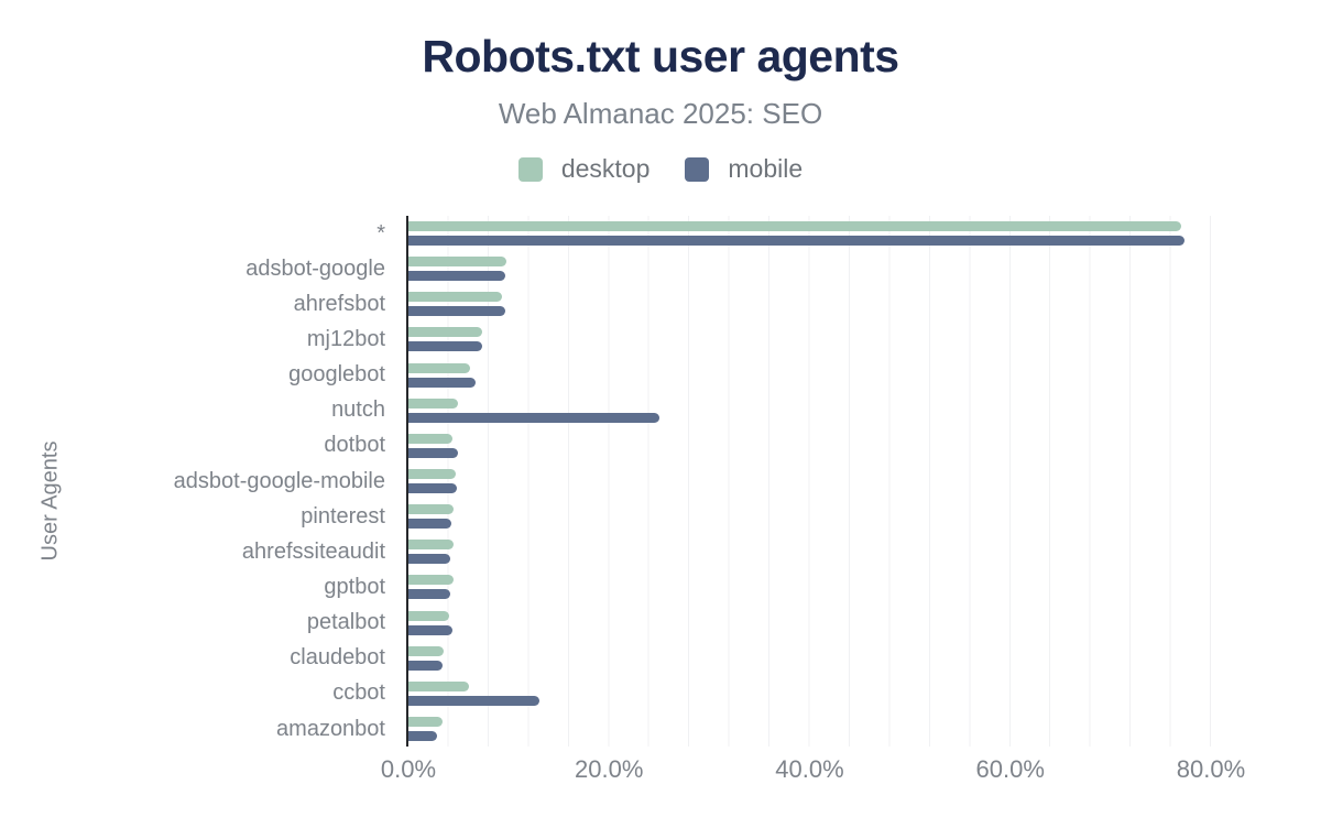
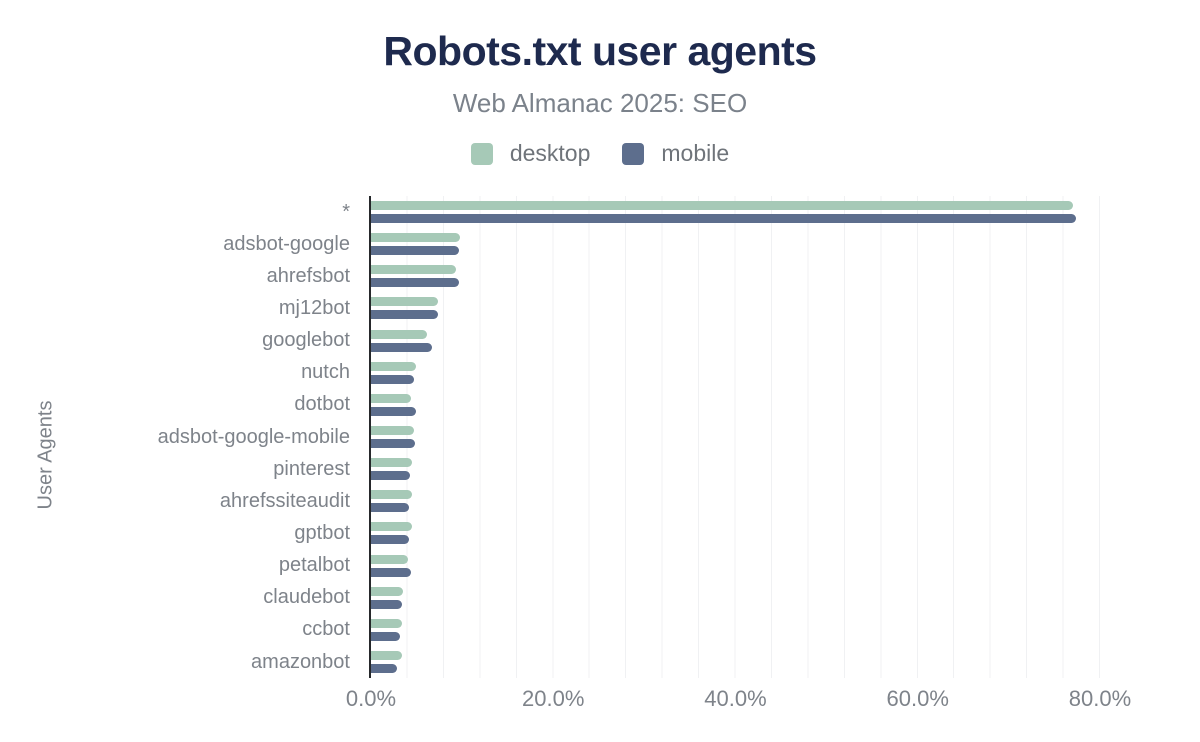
mobile/nutch: 25% -> 5%
desktop/ccbot: 6% -> 3%
mobile/ccbot: 13% -> 3%
